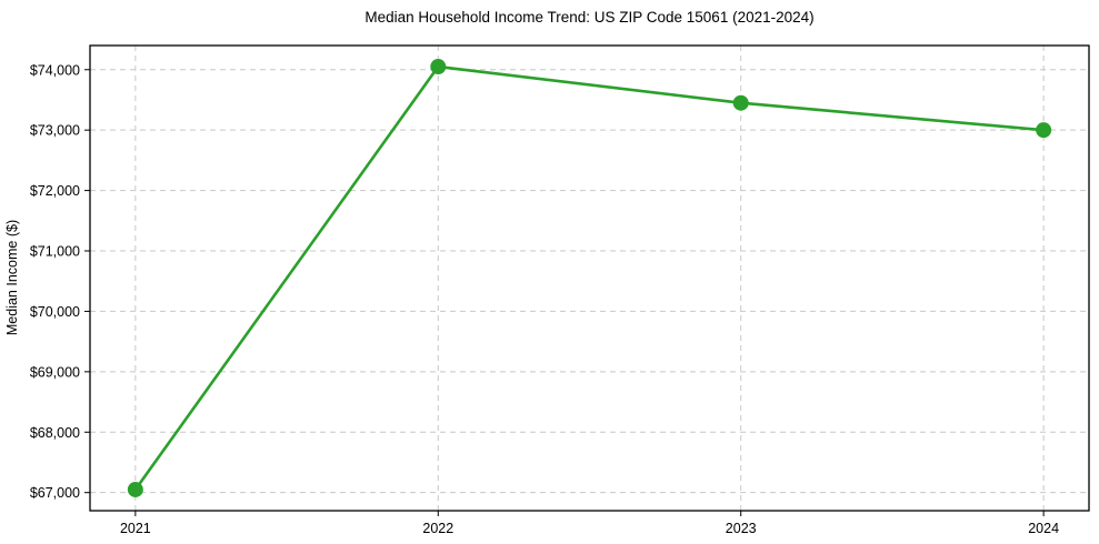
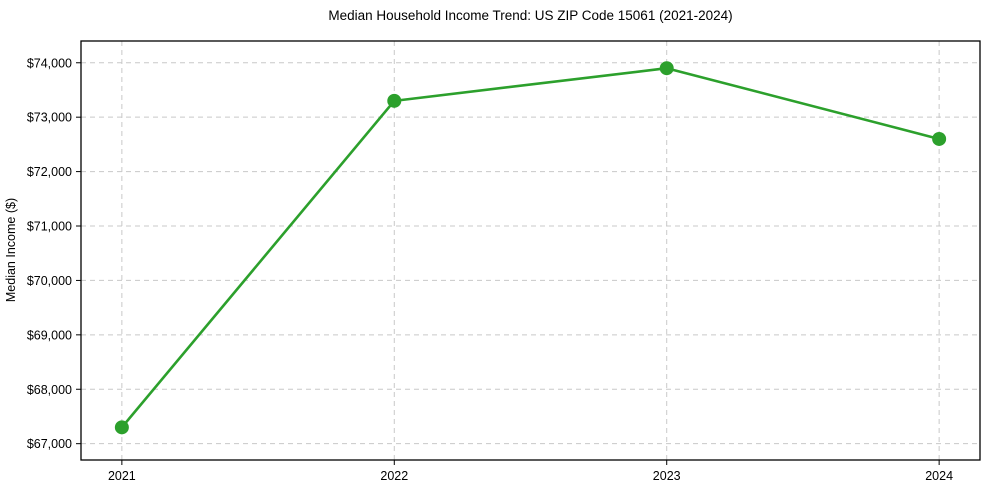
2021: $67000 -> $67300
2022: $74000 -> $73300
2023: $73400 -> $73900
2024: $73000 -> $72600
